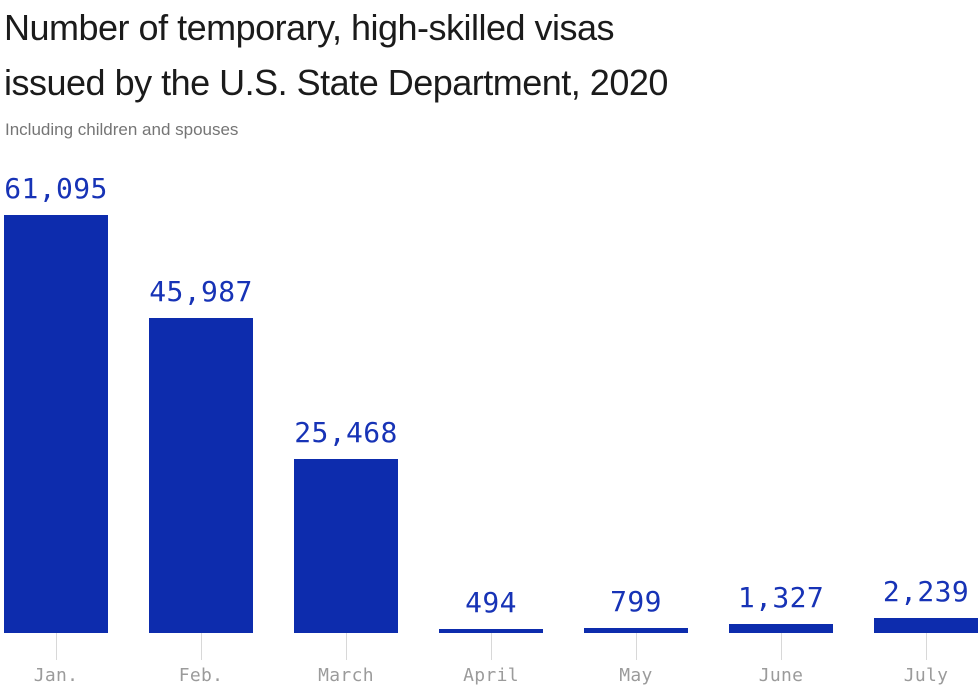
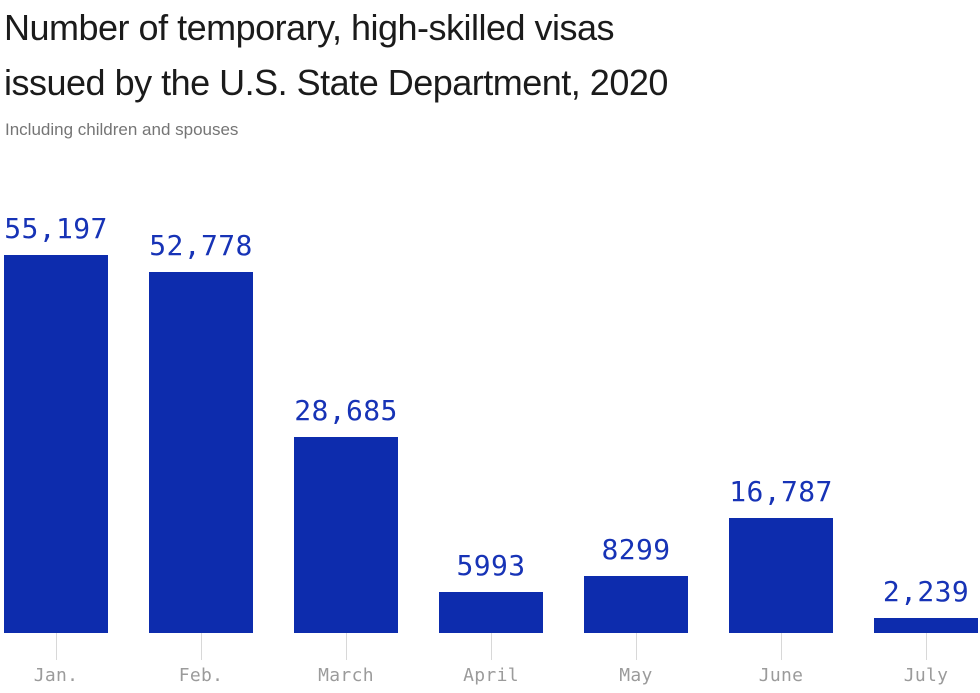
Jan.: 61,095 -> 55,197
Feb.: 45,987 -> 52,778
March: 25,468 -> 28,685
April: 494 -> 5993
May: 799 -> 8299
June: 1,327 -> 16,787
